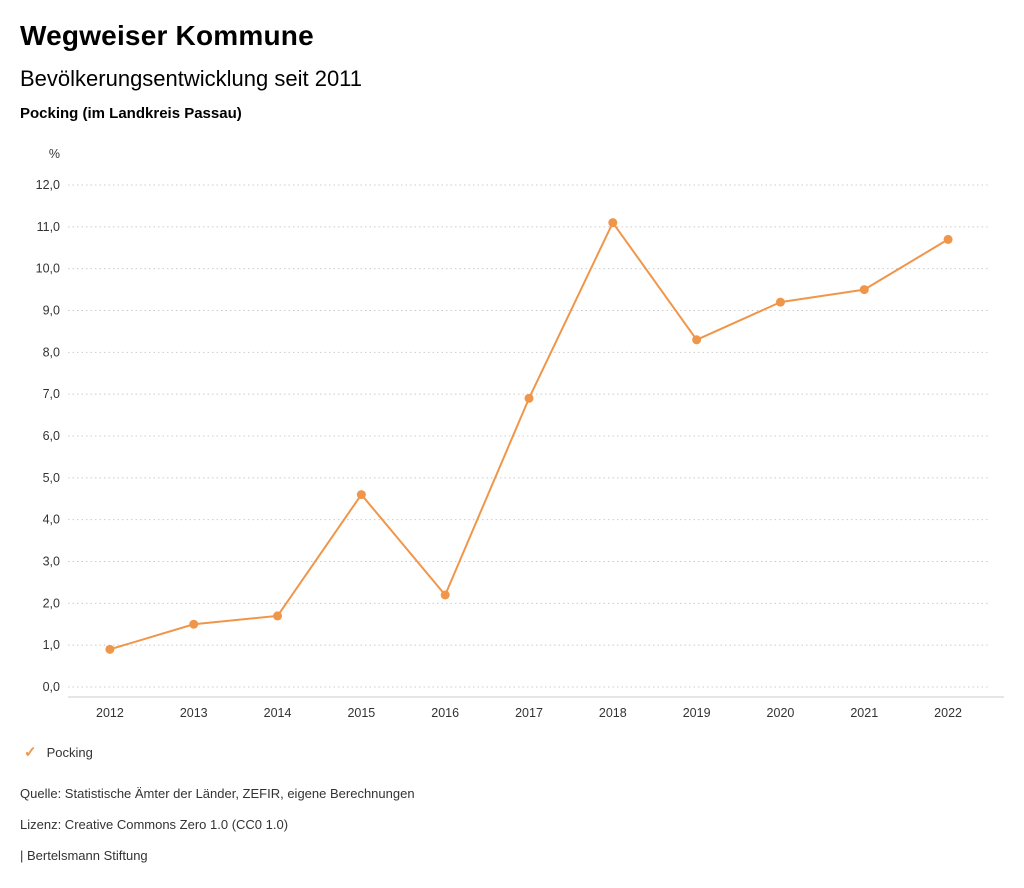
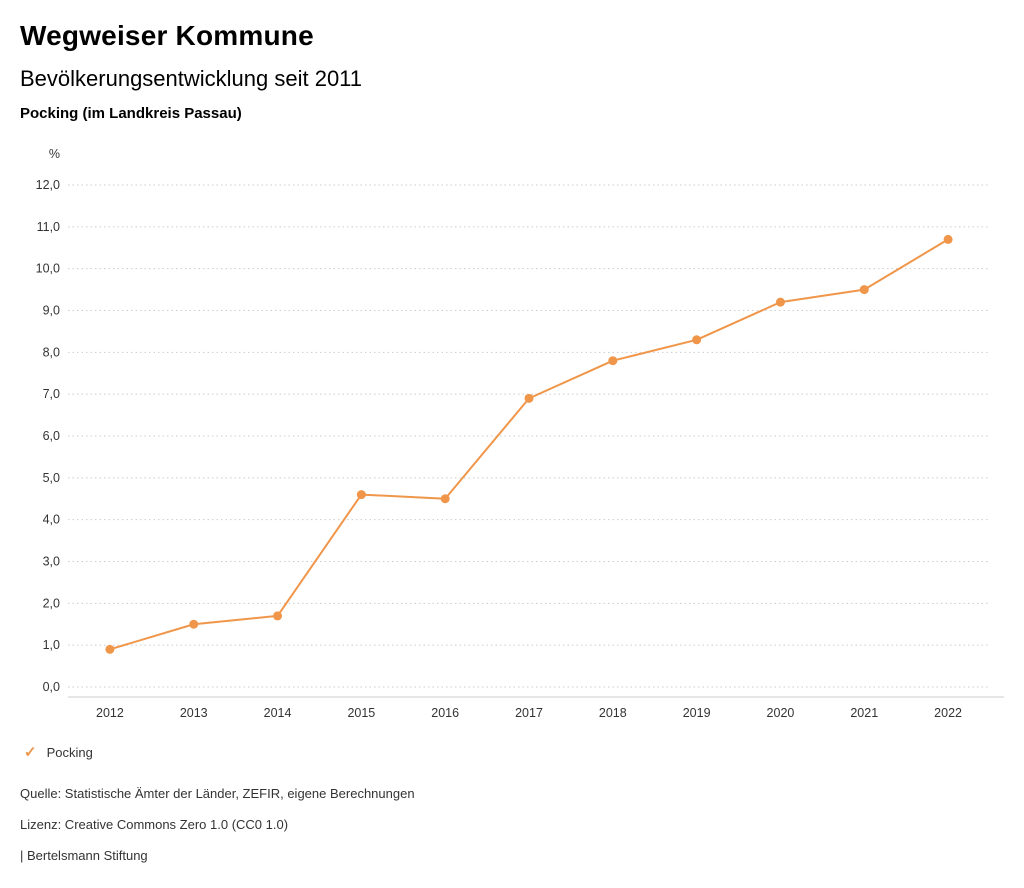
2016: 2,2 -> 4,5
2018: 11,1 -> 7,8
